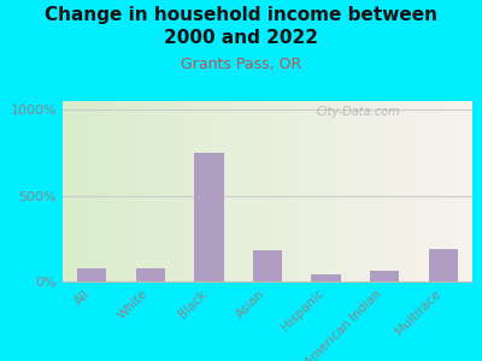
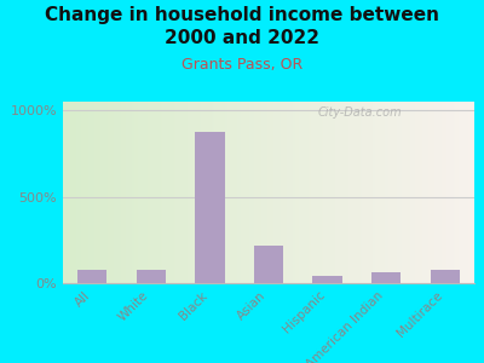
Black: 750% -> 880%
Asian: 180% -> 220%
Multirace: 190% -> 80%
